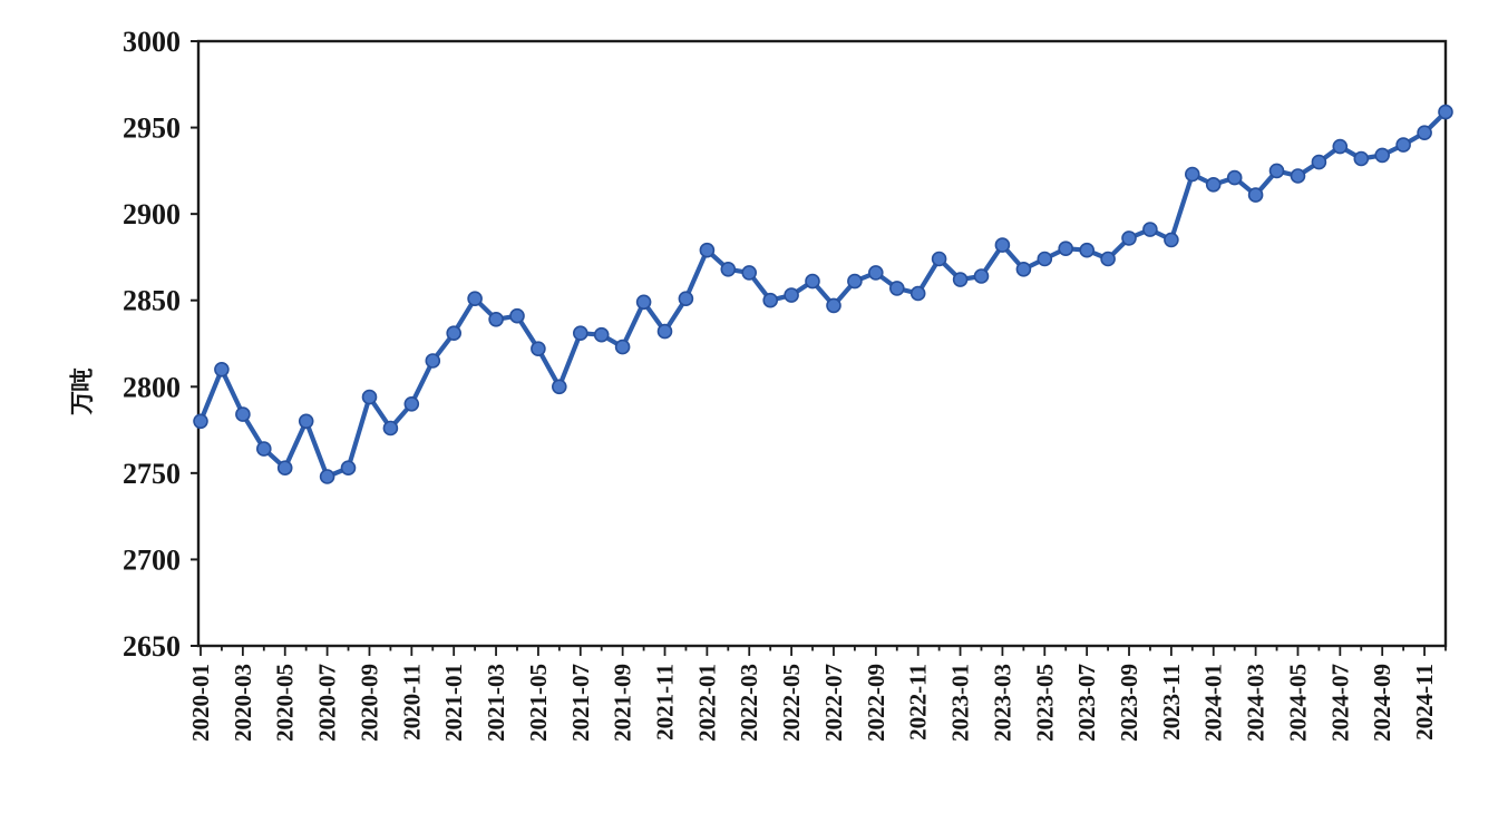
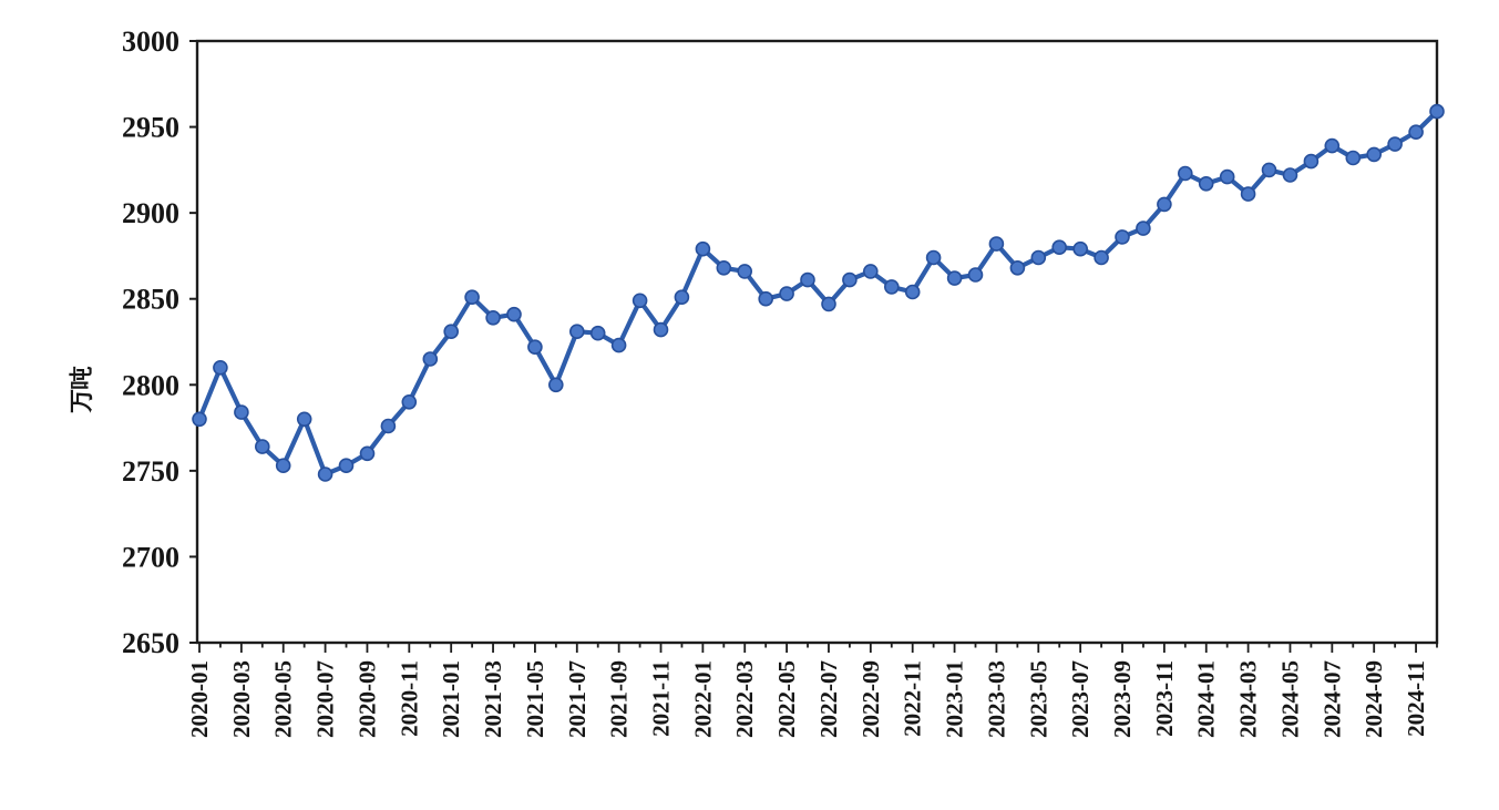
2020-09: 2794 -> 2760
2023-11: 2885 -> 2905
